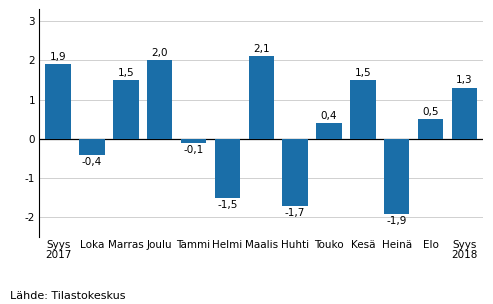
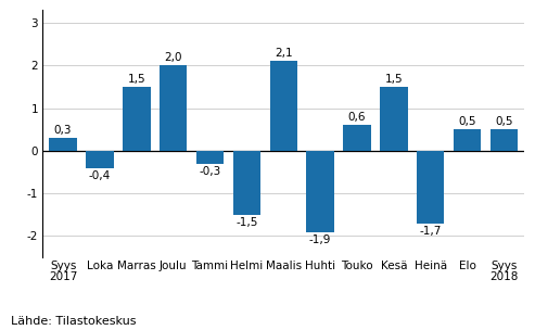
Syys 2017: 1,9 -> 0,3
Tammi: -0,1 -> -0,3
Huhti: -1,7 -> -1,9
Touko: 0,4 -> 0,6
Heinä: -1,9 -> -1,7
Syys 2018: 1,3 -> 0,5
